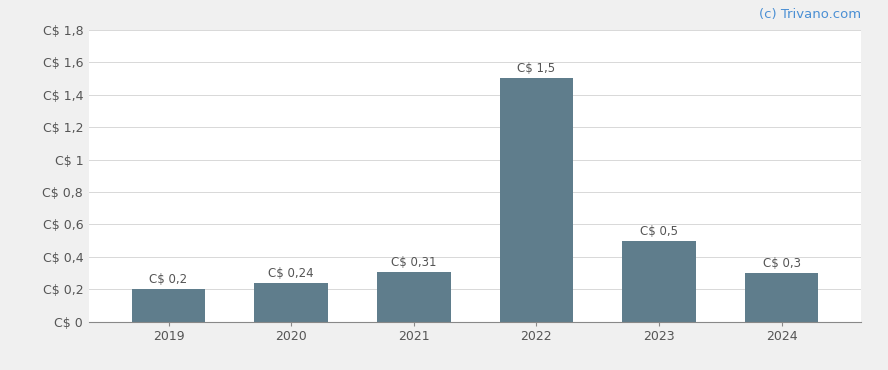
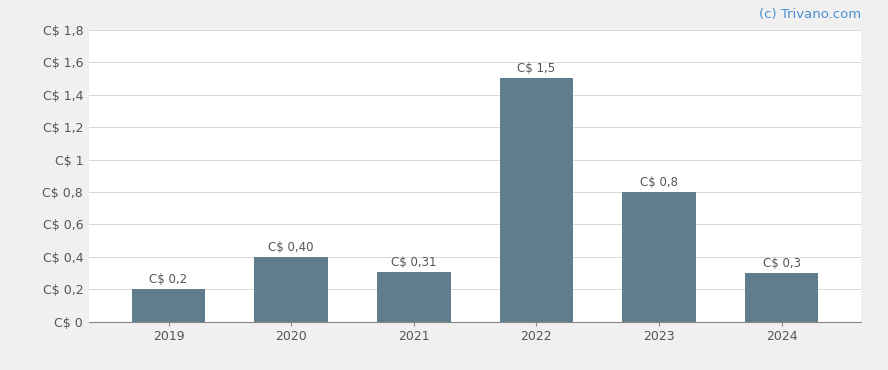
2020: 0,24 -> 0,40
2023: 0,5 -> 0,8
